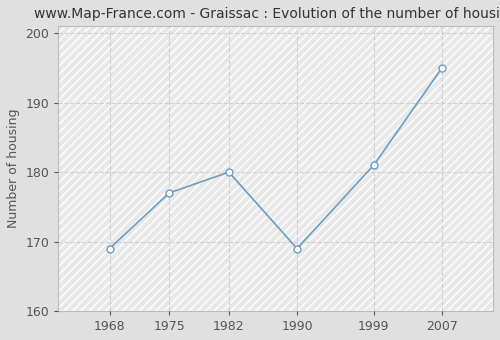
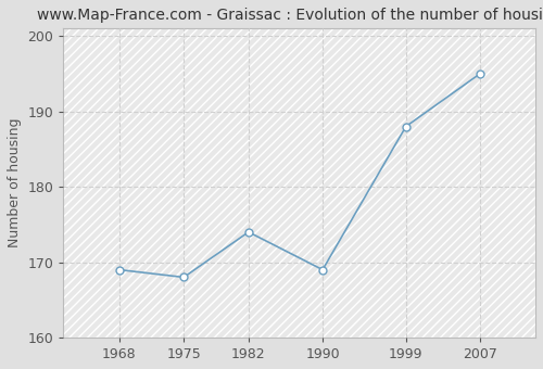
1975: 177 -> 168
1982: 180 -> 174
1999: 181 -> 188
